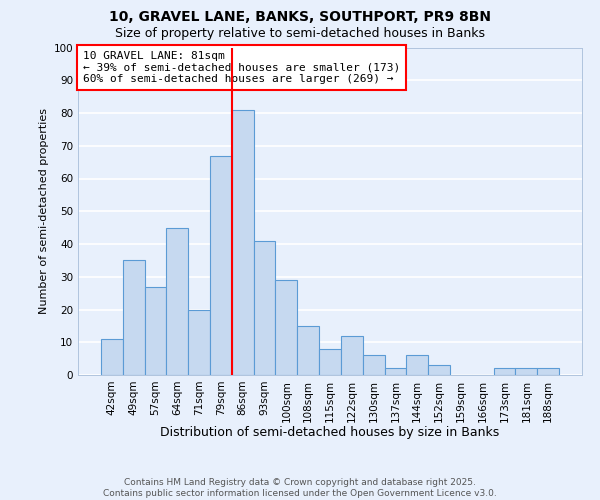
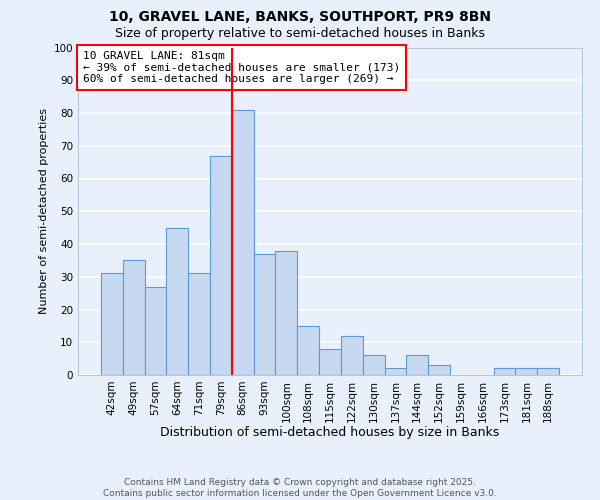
42sqm: 11 -> 31
71sqm: 20 -> 31
93sqm: 41 -> 37
100sqm: 29 -> 38
